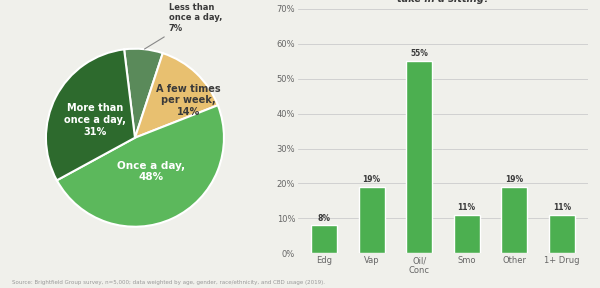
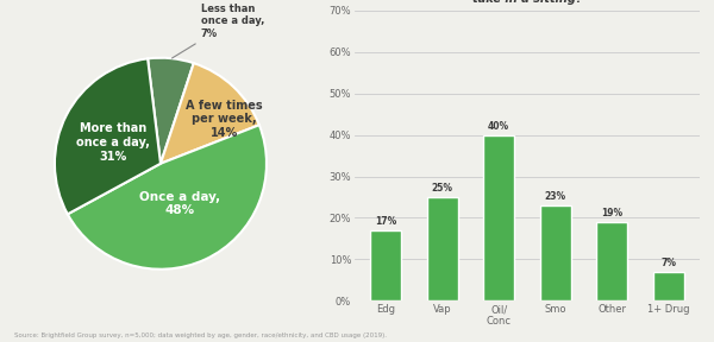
Edg: 8% -> 17%
Vap: 19% -> 25%
Oil/ Conc: 55% -> 40%
Smo: 11% -> 23%
1+ Drug: 11% -> 7%
